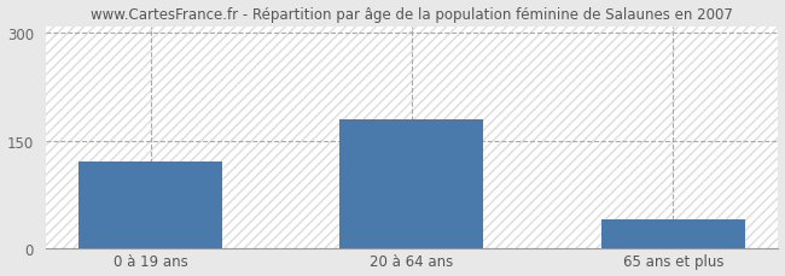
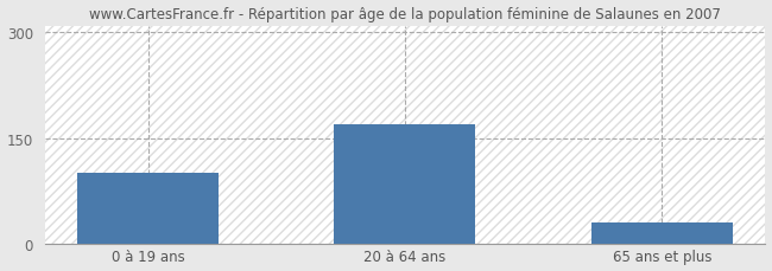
0 à 19 ans: 120 -> 100
20 à 64 ans: 180 -> 170
65 ans et plus: 40 -> 30
